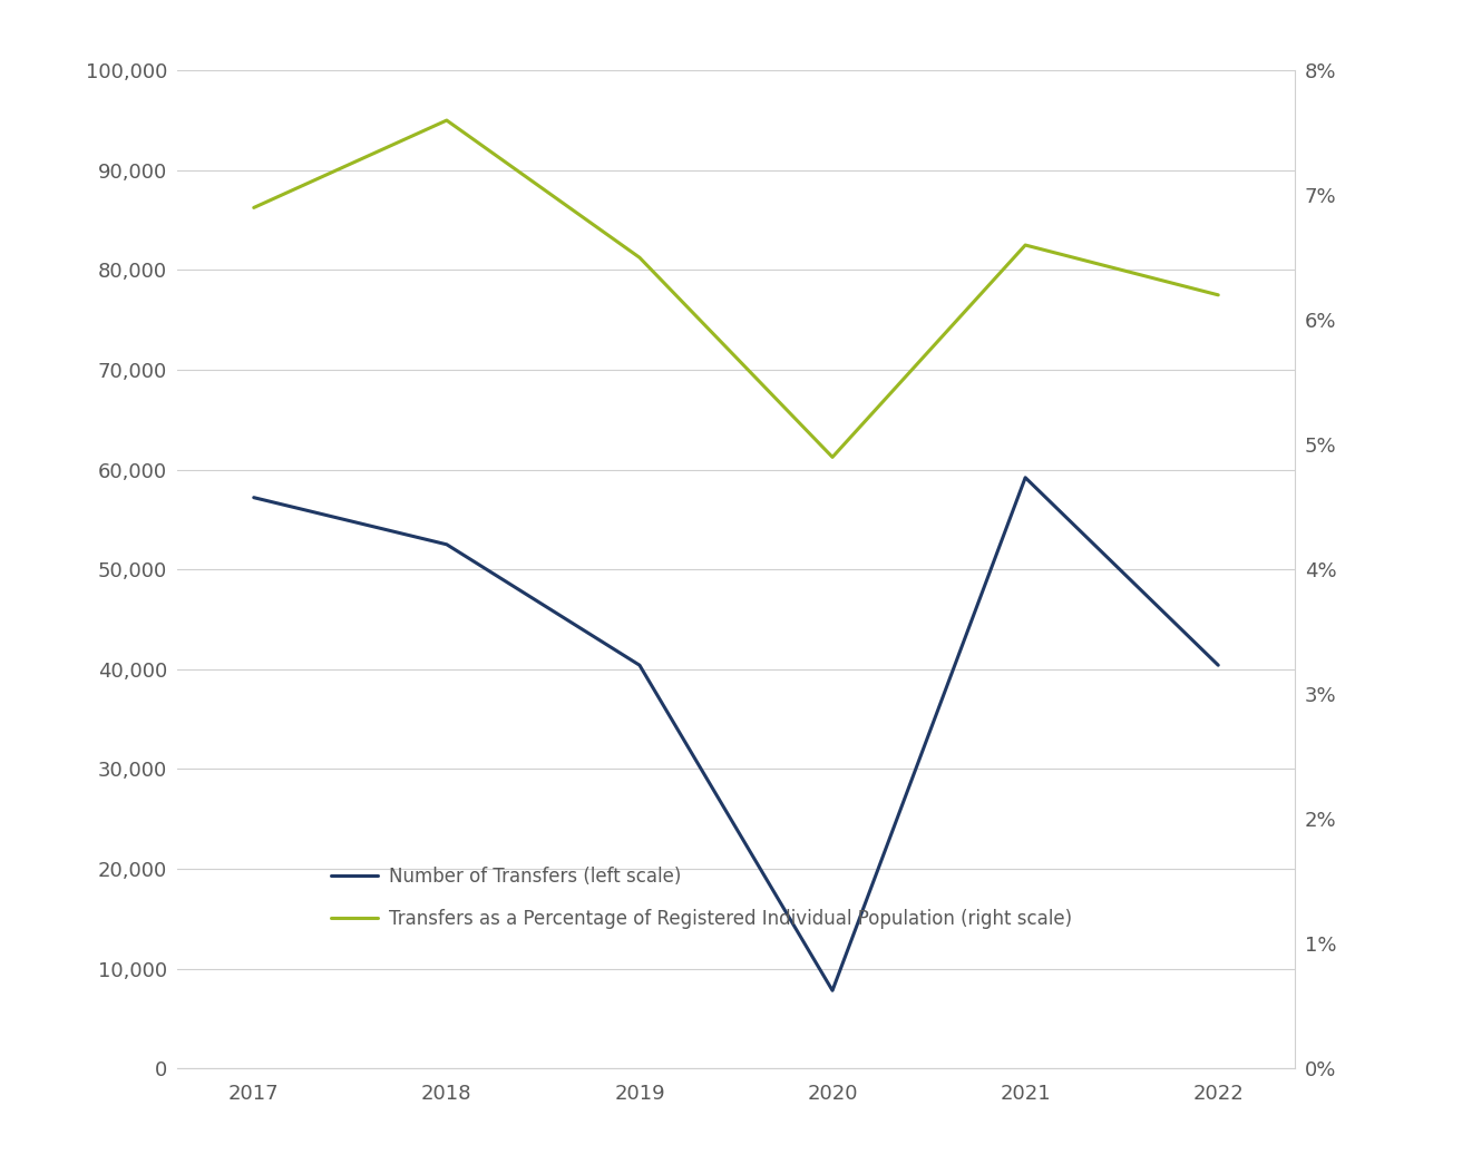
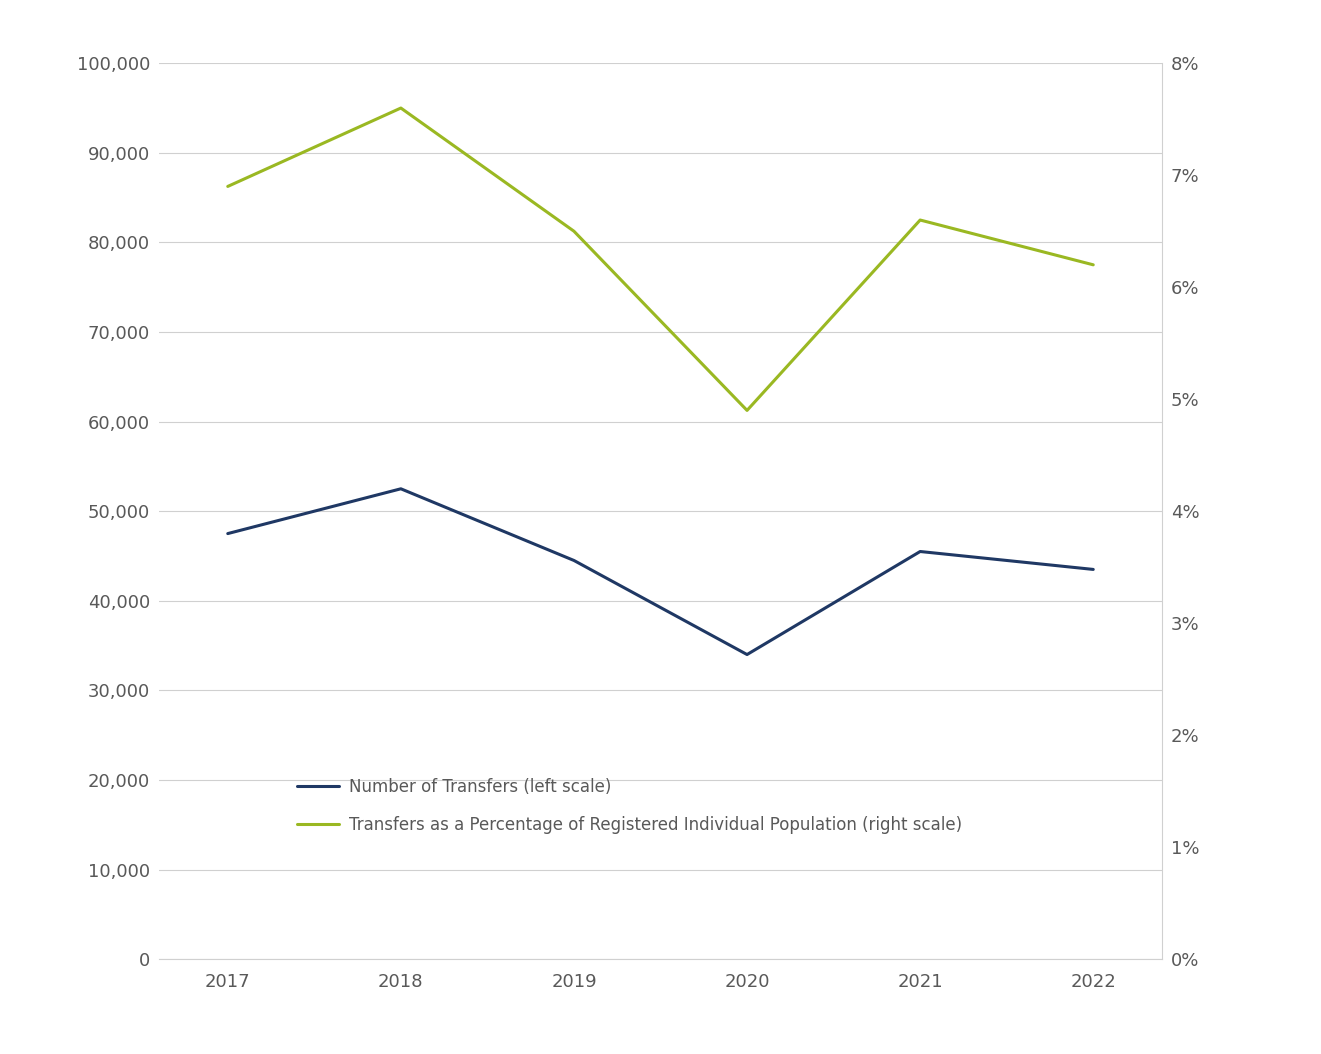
Number of Transfers (left scale)/2017: 57,200 -> 47,500
Number of Transfers (left scale)/2019: 40,400 -> 44,500
Number of Transfers (left scale)/2020: 7,800 -> 34,000
Number of Transfers (left scale)/2021: 59,200 -> 45,500
Number of Transfers (left scale)/2022: 40,400 -> 43,500
